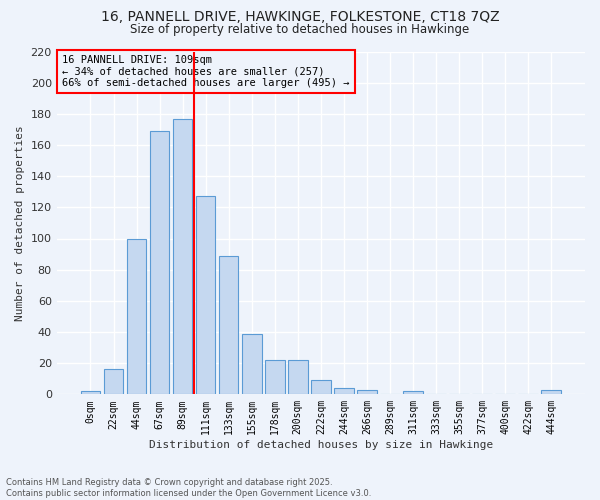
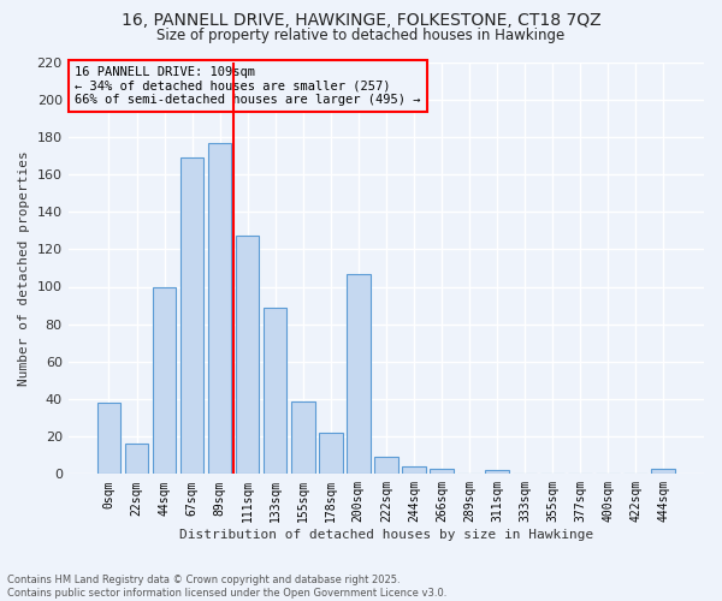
0sqm: 2 -> 38
200sqm: 22 -> 107
